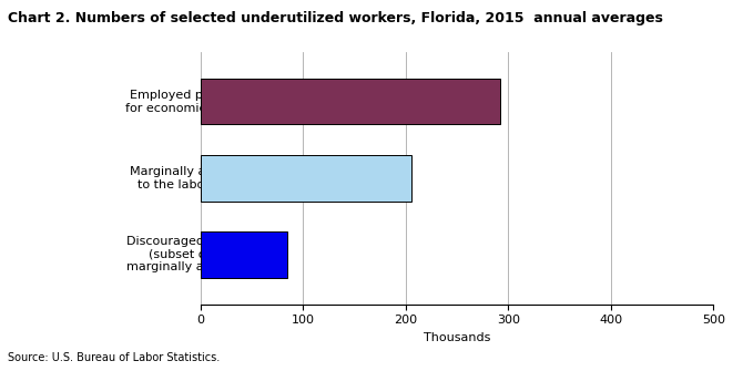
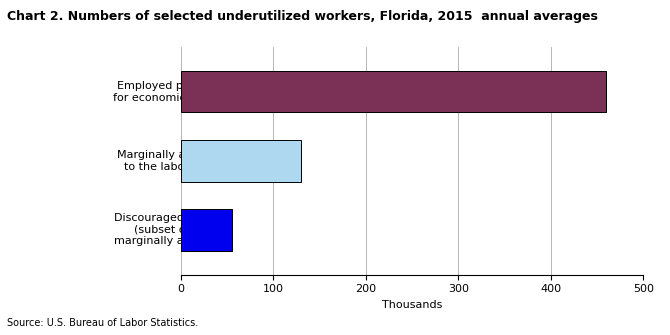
Employed part time for economic reasons: 292 -> 460
Marginally attached to the labor force: 206 -> 130
Discouraged workers (subset of the marginally attached): 84 -> 55
